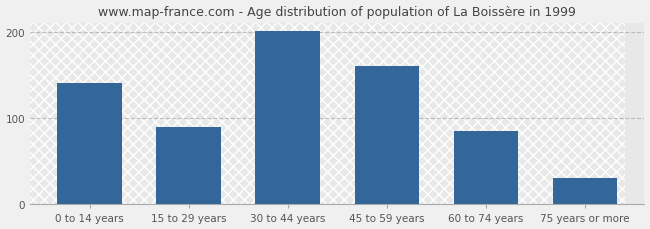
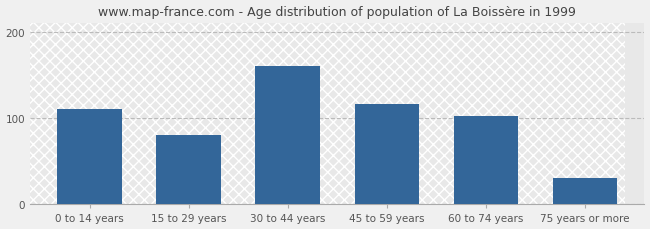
0 to 14 years: 140 -> 110
15 to 29 years: 90 -> 80
30 to 44 years: 201 -> 160
45 to 59 years: 160 -> 116
60 to 74 years: 85 -> 102
